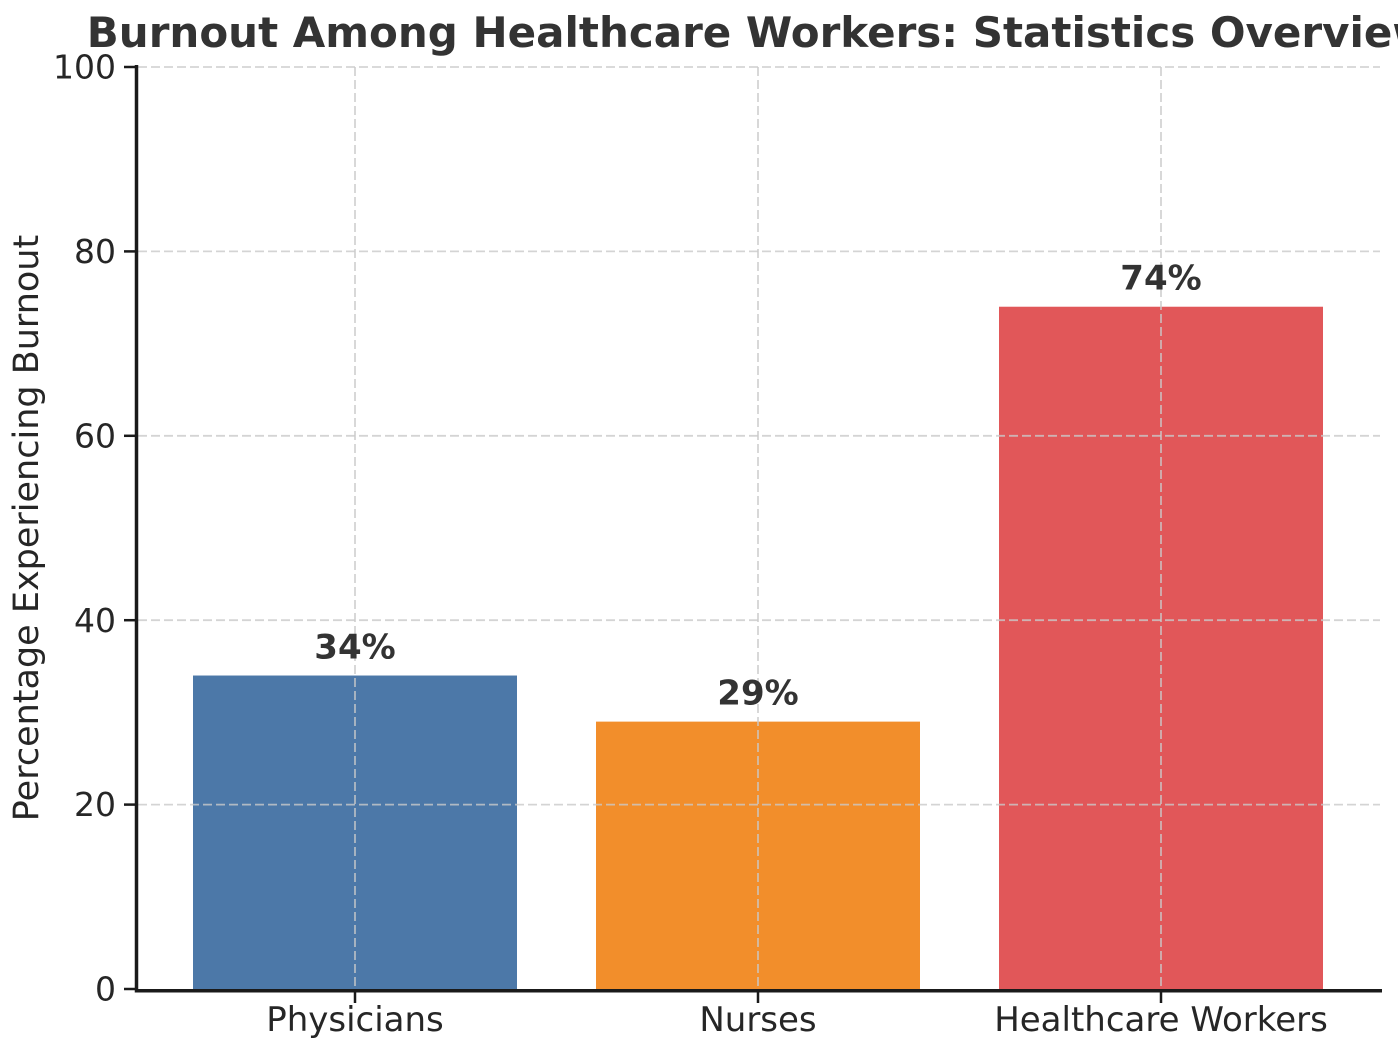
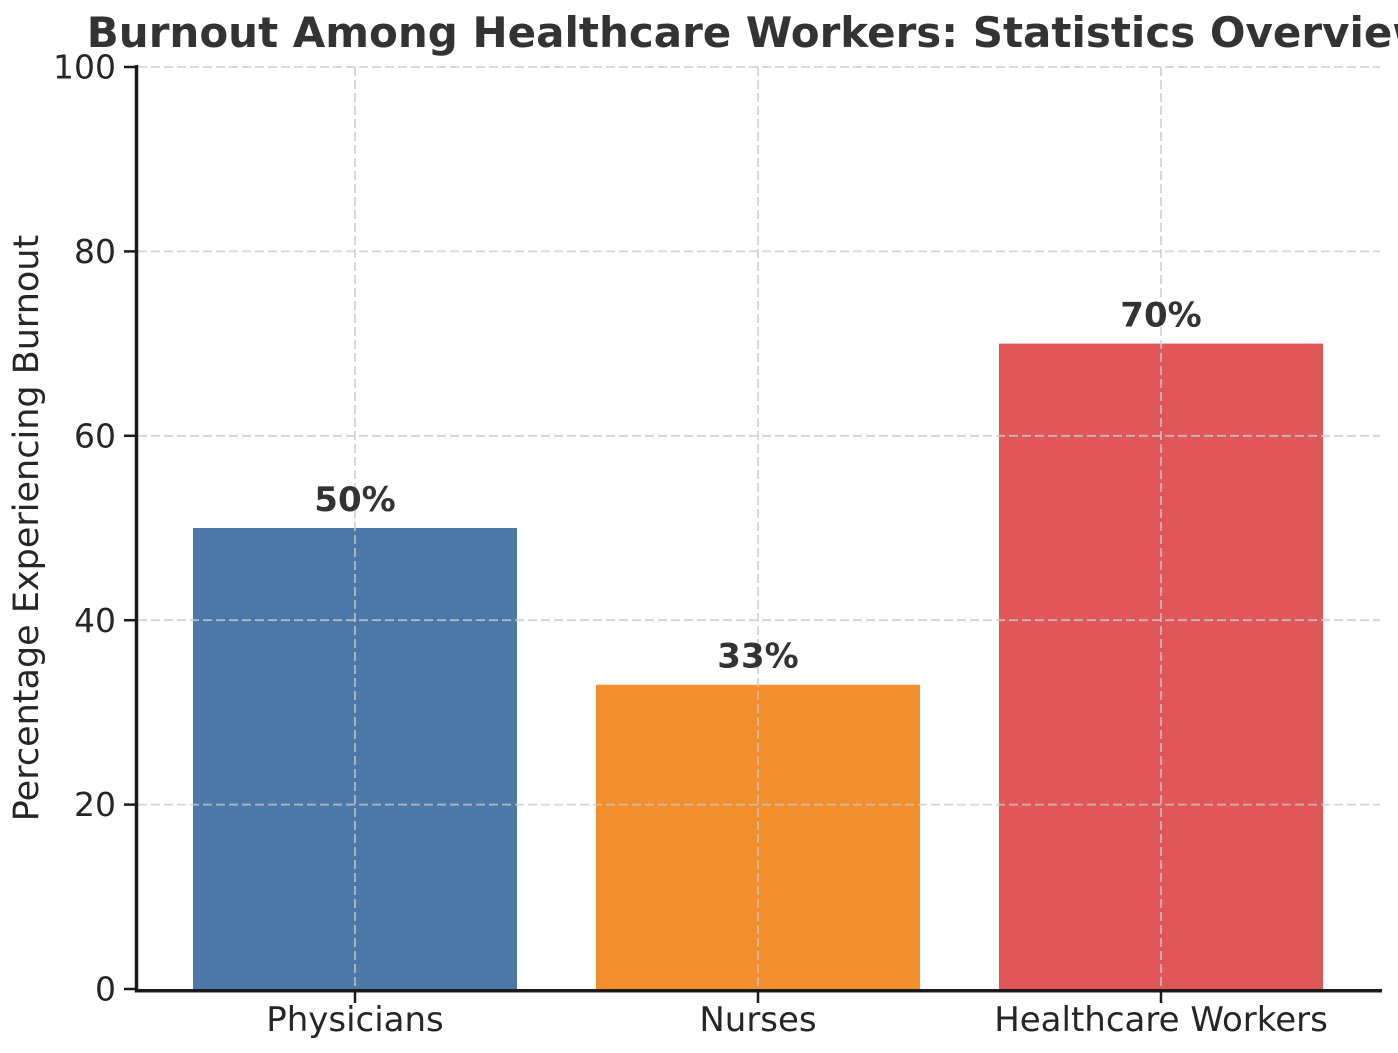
Physicians: 34% -> 50%
Nurses: 29% -> 33%
Healthcare Workers: 74% -> 70%
